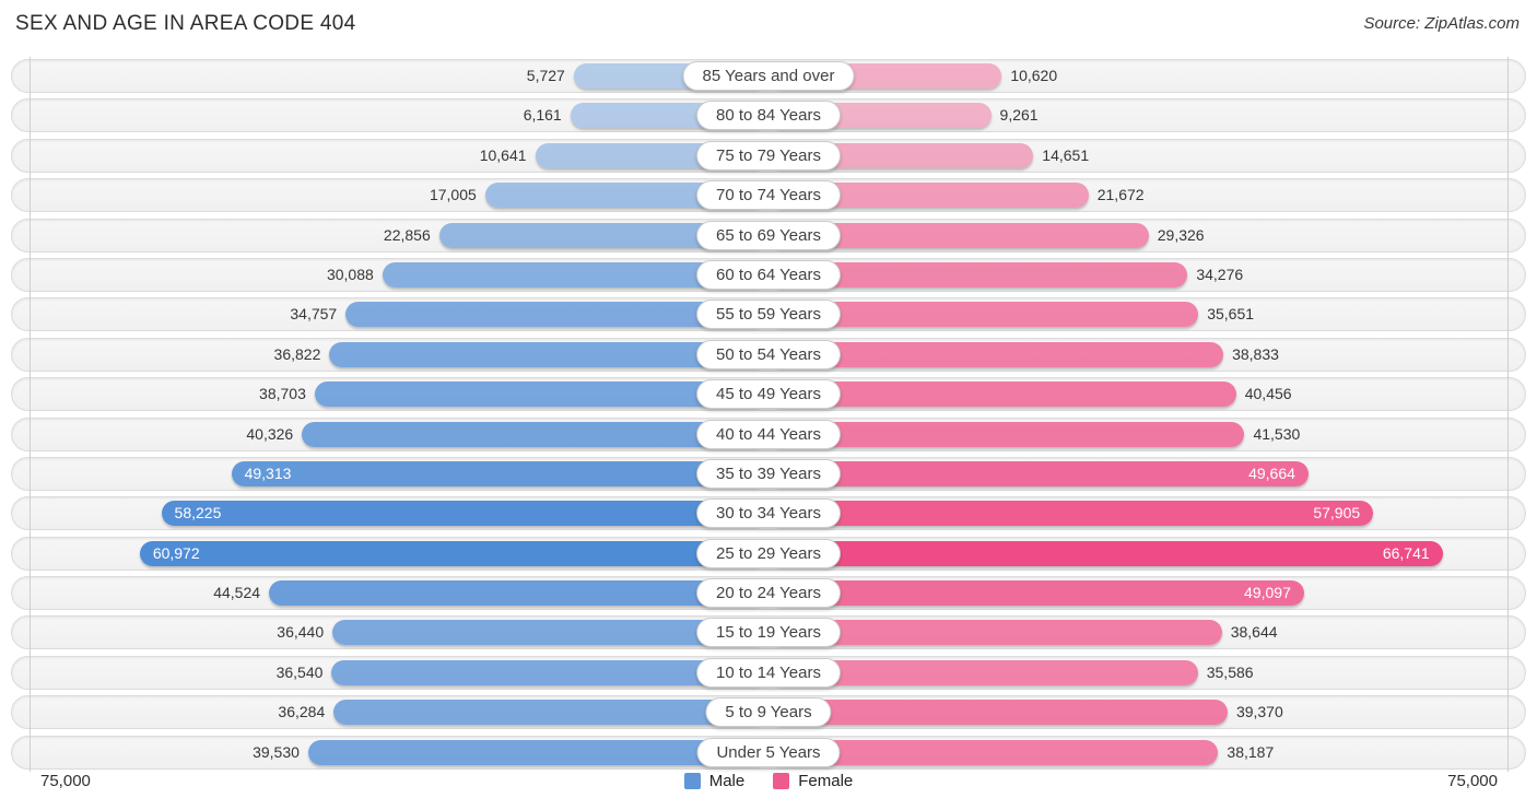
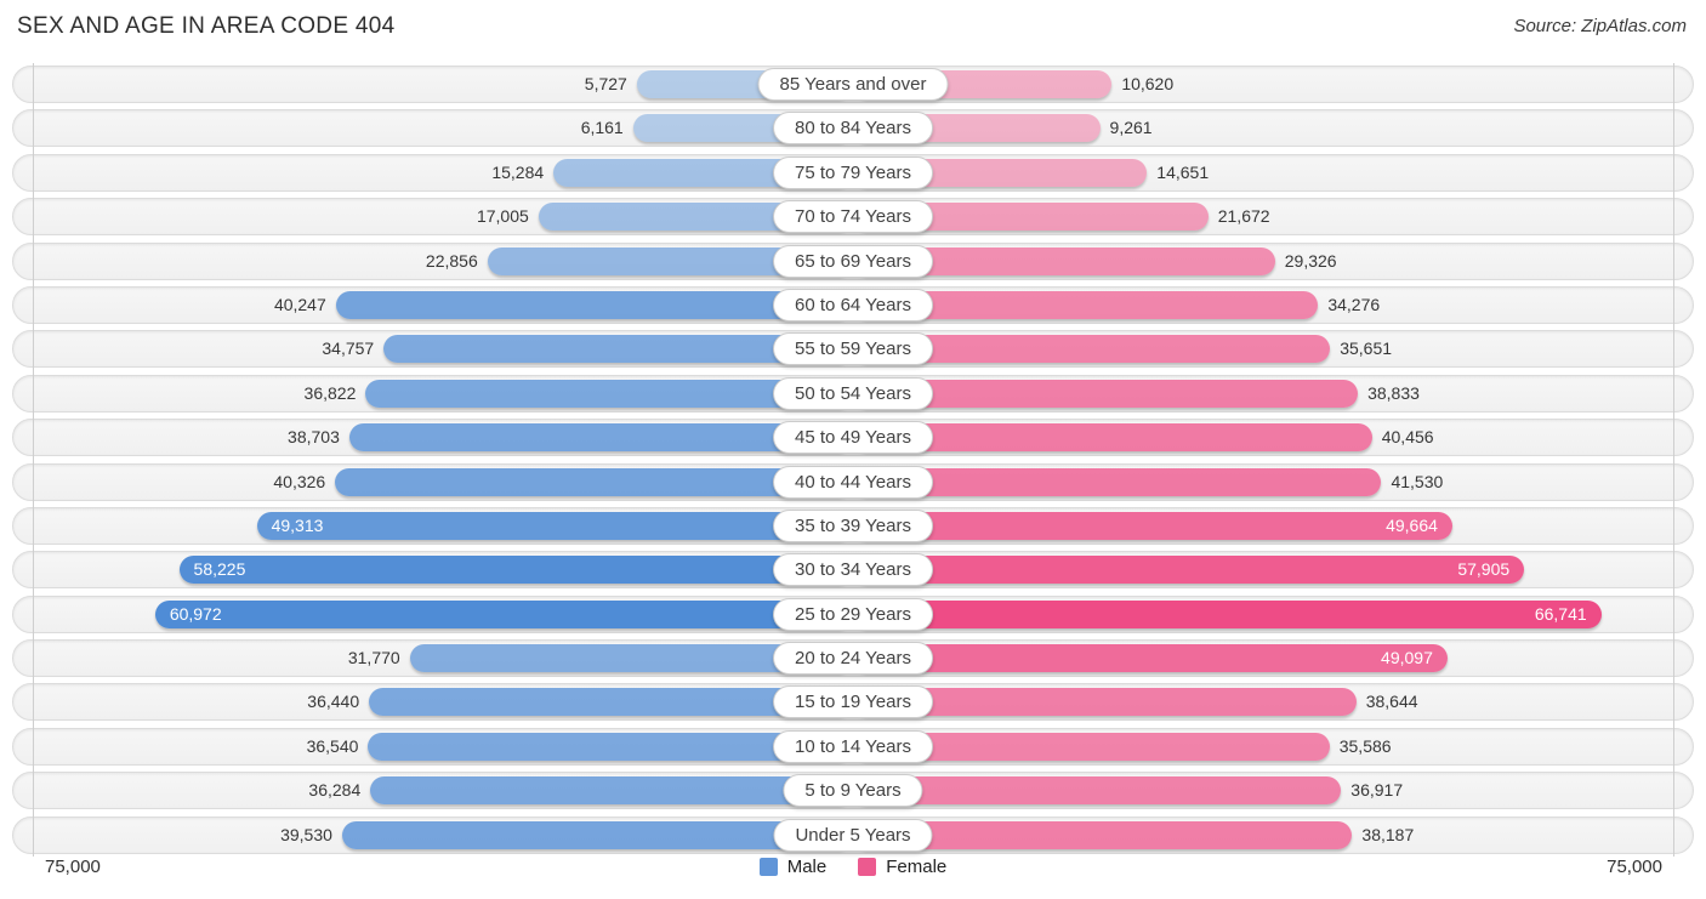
Male/75 to 79 Years: 10,641 -> 15,284
Male/60 to 64 Years: 30,088 -> 40,247
Male/20 to 24 Years: 44,524 -> 31,770
Female/5 to 9 Years: 39,370 -> 36,917
